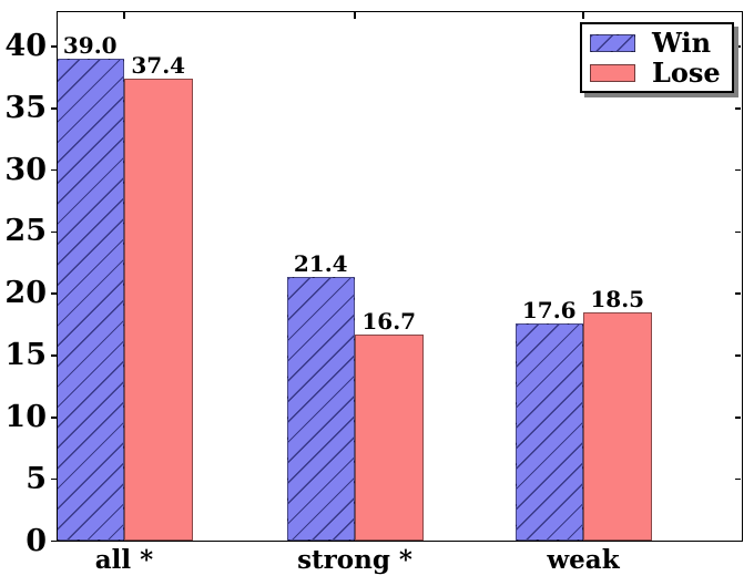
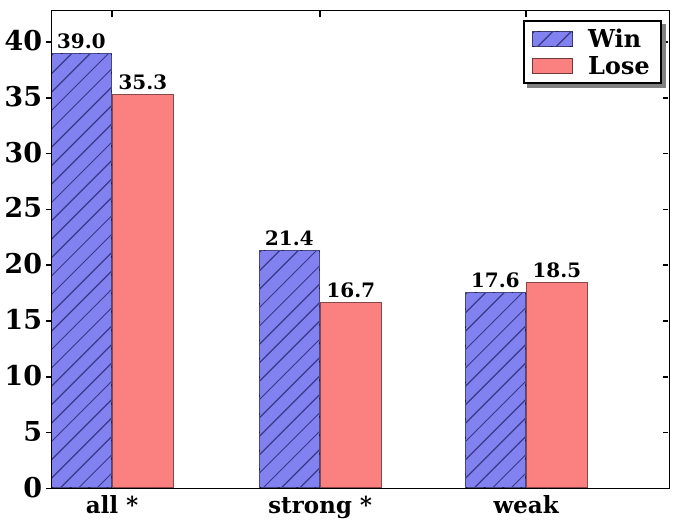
Lose/all *: 37.4 -> 35.3
